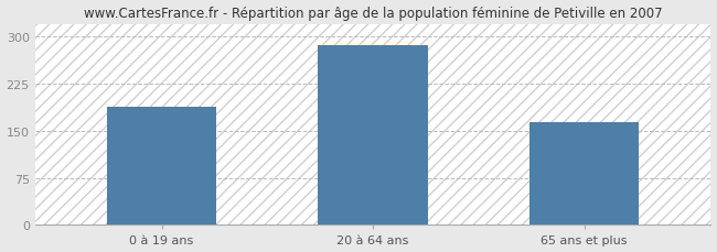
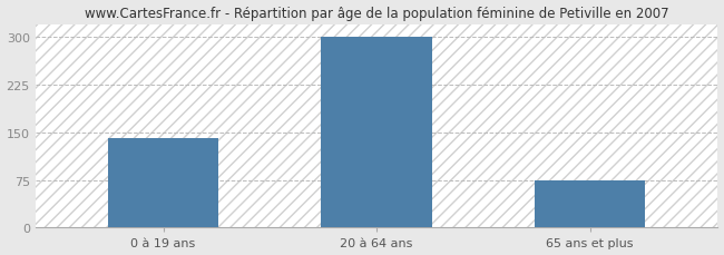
0 à 19 ans: 188 -> 140
20 à 64 ans: 286 -> 300
65 ans et plus: 164 -> 75
